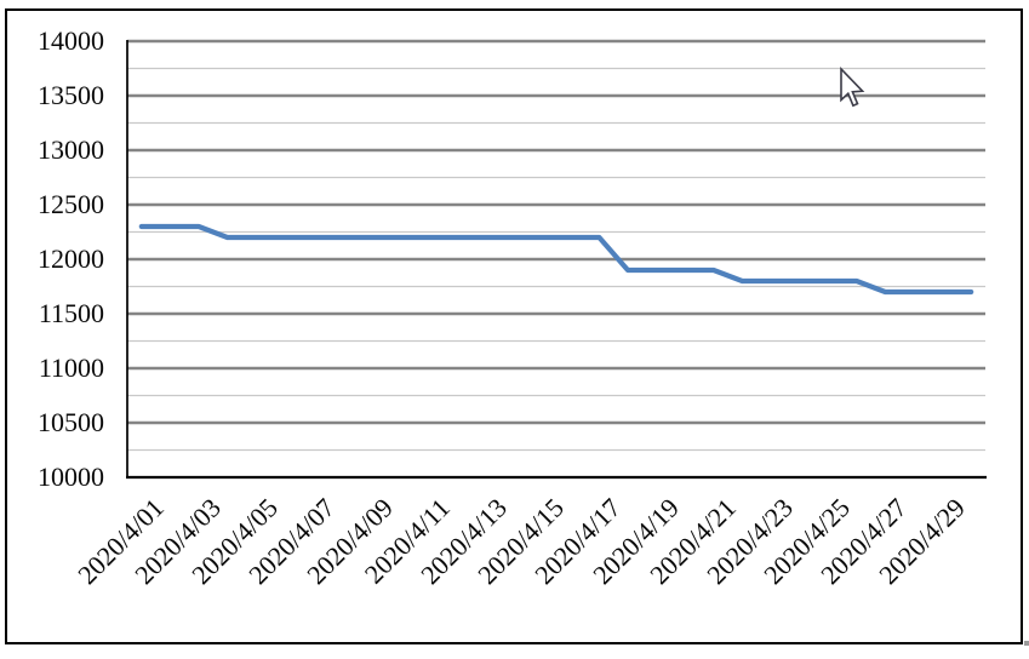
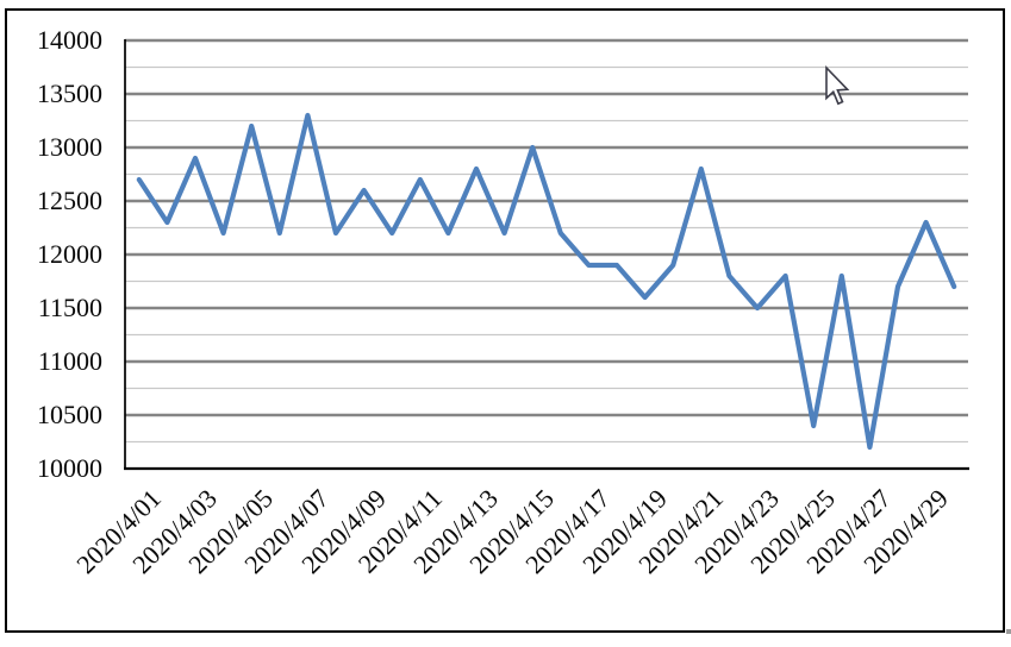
2020/4/01: 12300 -> 12700
2020/4/03: 12300 -> 12900
2020/4/05: 12200 -> 13200
2020/4/07: 12200 -> 13300
2020/4/09: 12200 -> 12600
2020/4/11: 12200 -> 12700
2020/4/13: 12200 -> 12800
2020/4/15: 12200 -> 13000
2020/4/17: 12200 -> 11900
2020/4/19: 11900 -> 11600
2020/4/21: 11900 -> 12800
2020/4/23: 11800 -> 11500
2020/4/25: 11800 -> 10400
2020/4/27: 11700 -> 10200
2020/4/29: 11700 -> 12300
